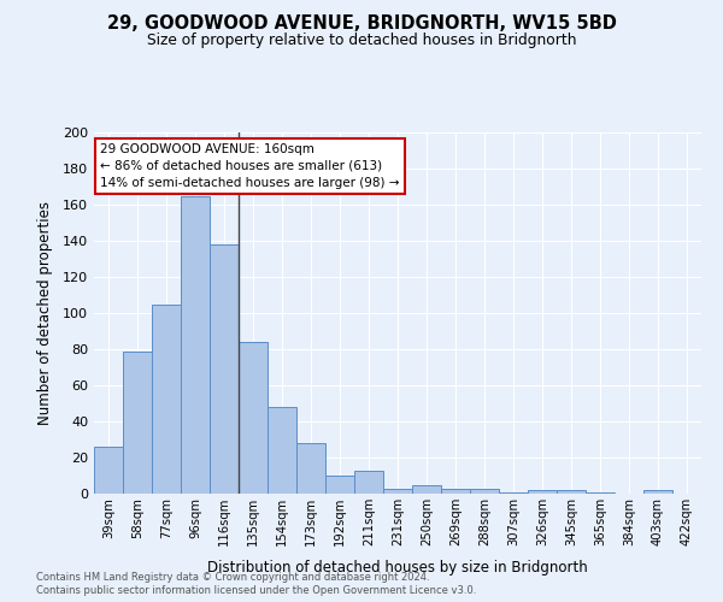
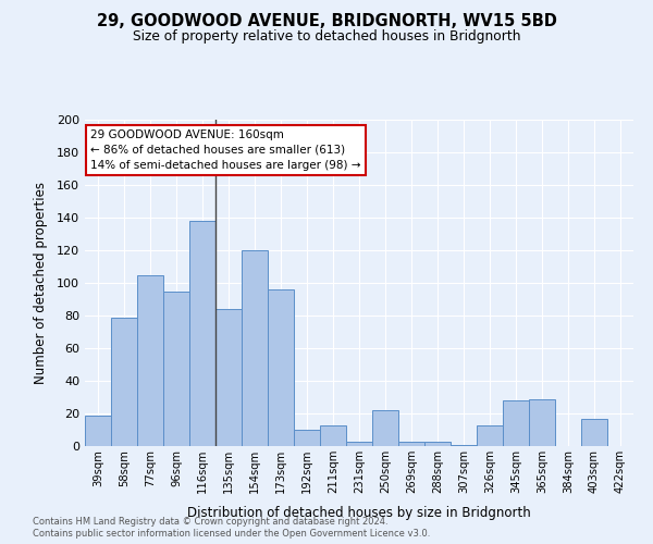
39sqm: 26 -> 19
96sqm: 165 -> 95
154sqm: 48 -> 120
173sqm: 28 -> 96
250sqm: 5 -> 22
326sqm: 2 -> 13
345sqm: 2 -> 28
365sqm: 1 -> 29
403sqm: 2 -> 17
